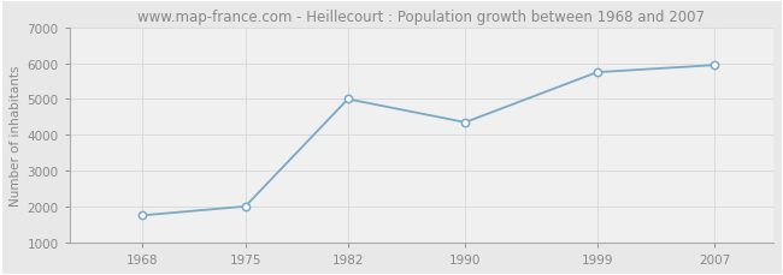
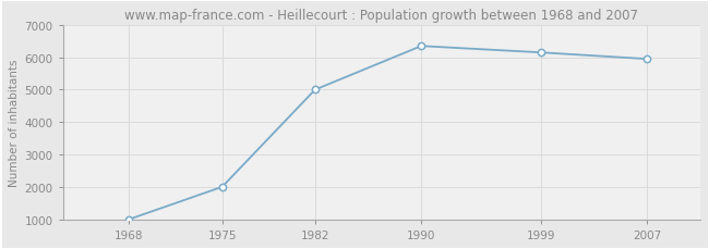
1968: 1750 -> 1000
1990: 4350 -> 6350
1999: 5750 -> 6150
